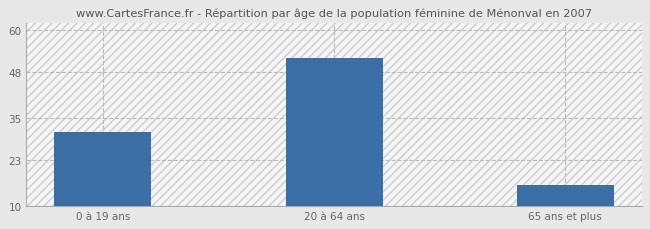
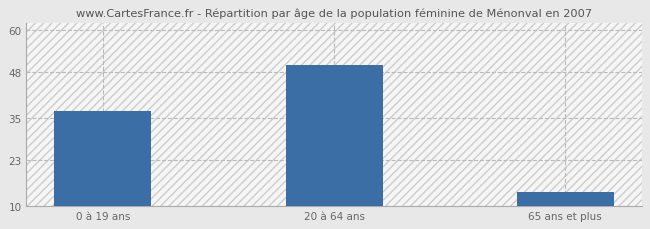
0 à 19 ans: 31 -> 37
20 à 64 ans: 52 -> 50
65 ans et plus: 16 -> 14
